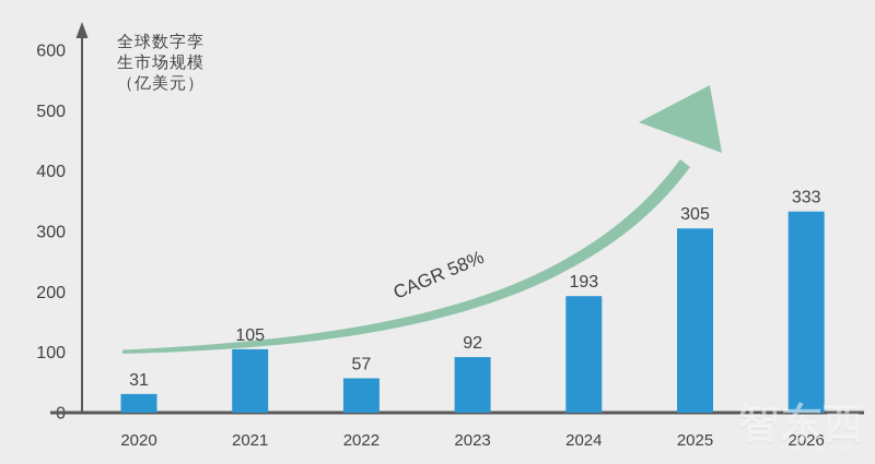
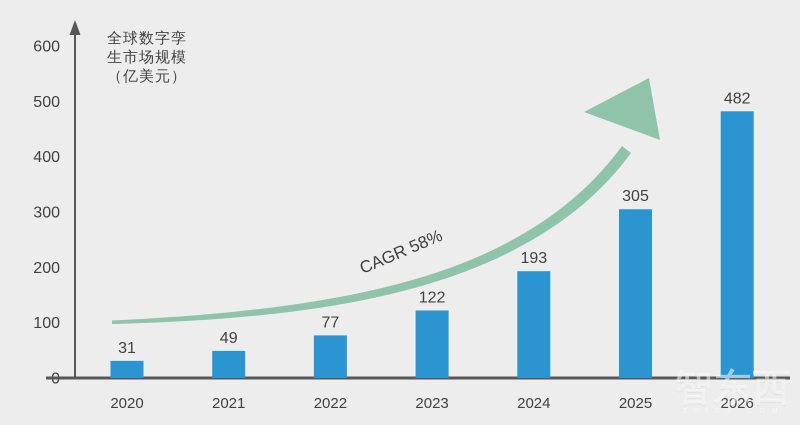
2021: 105 -> 49
2022: 57 -> 77
2023: 92 -> 122
2026: 333 -> 482
